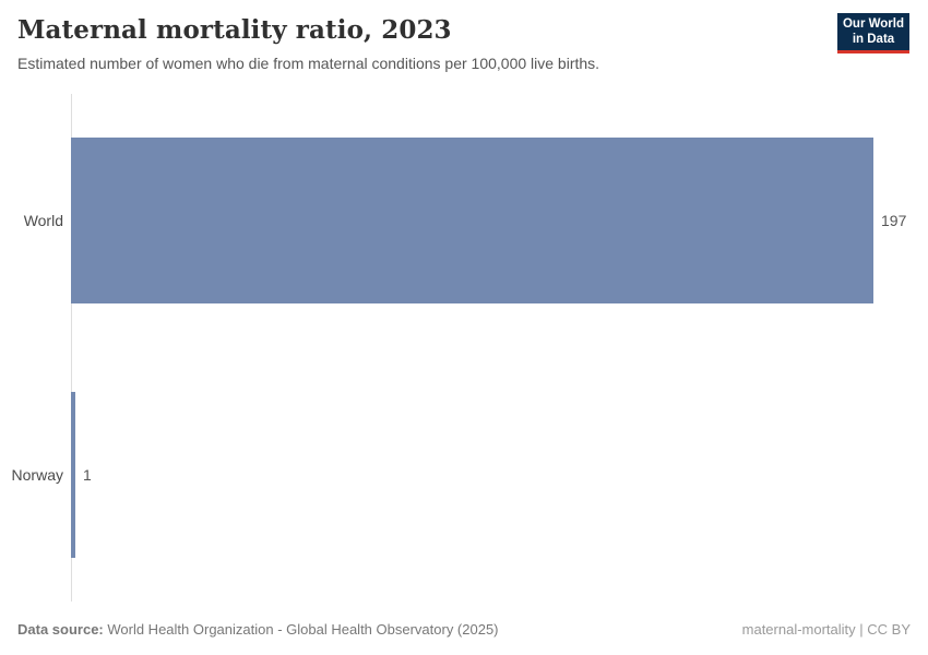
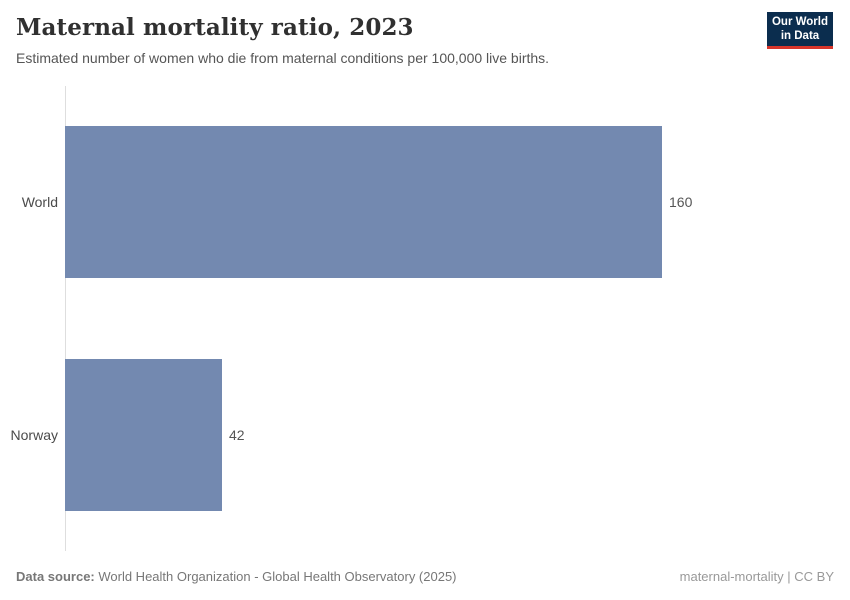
World: 197 -> 160
Norway: 1 -> 42
